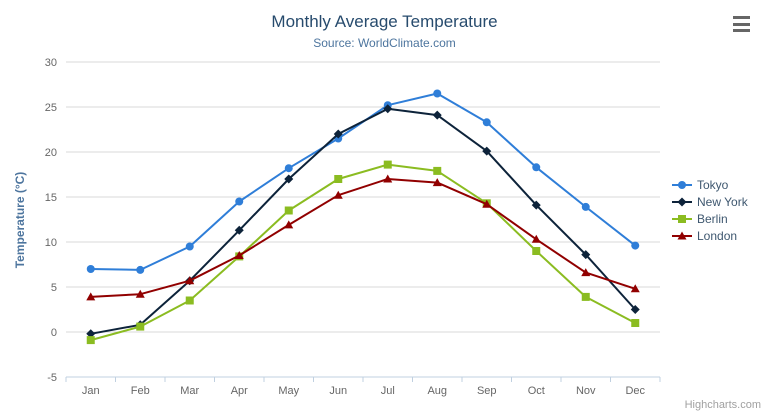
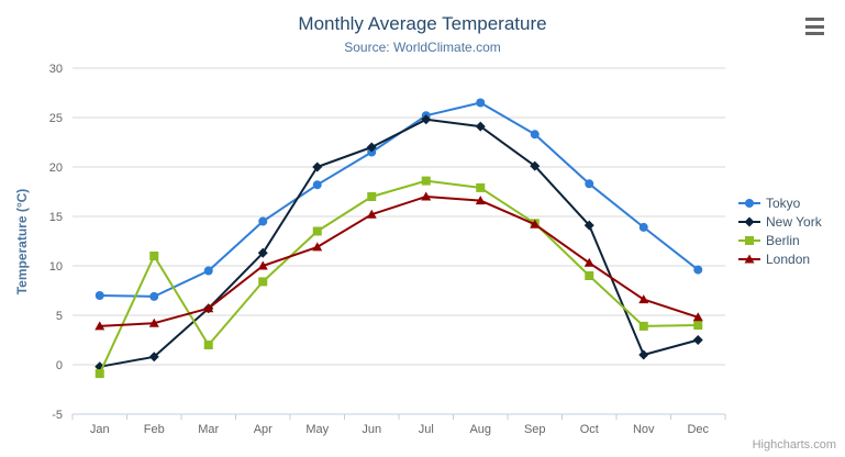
Berlin/Feb: 1 -> 11
Berlin/Mar: 4 -> 2
London/Apr: 8 -> 10
New York/May: 17 -> 20
New York/Nov: 9 -> 1
Berlin/Dec: 1 -> 4
